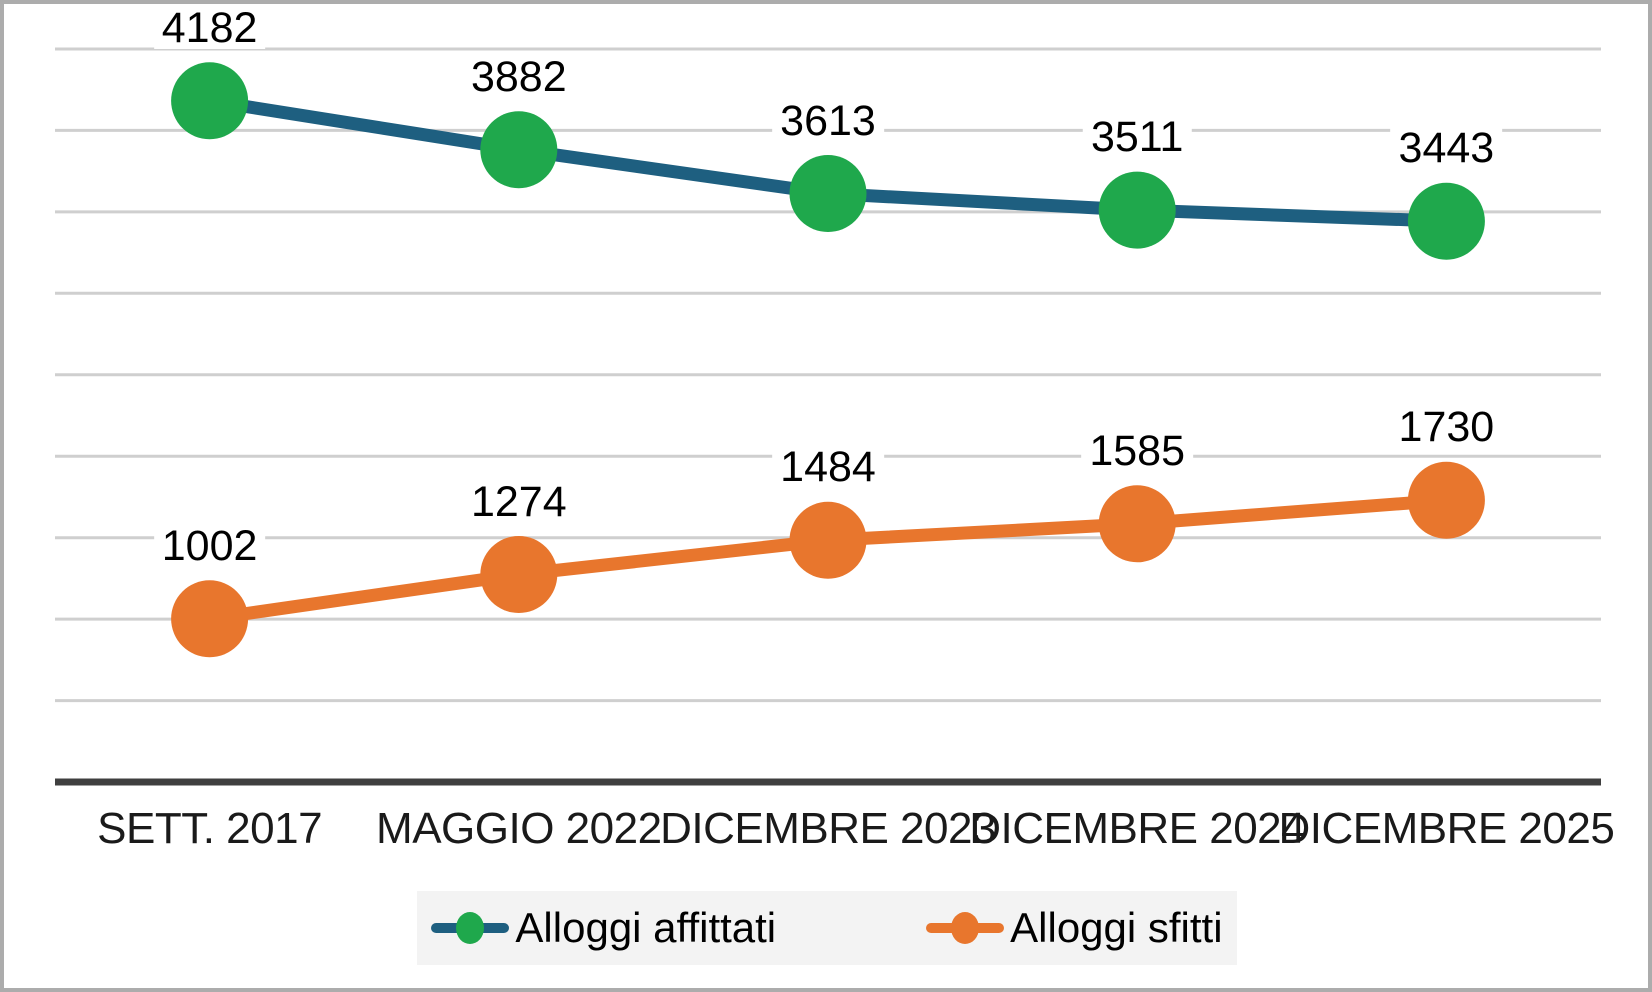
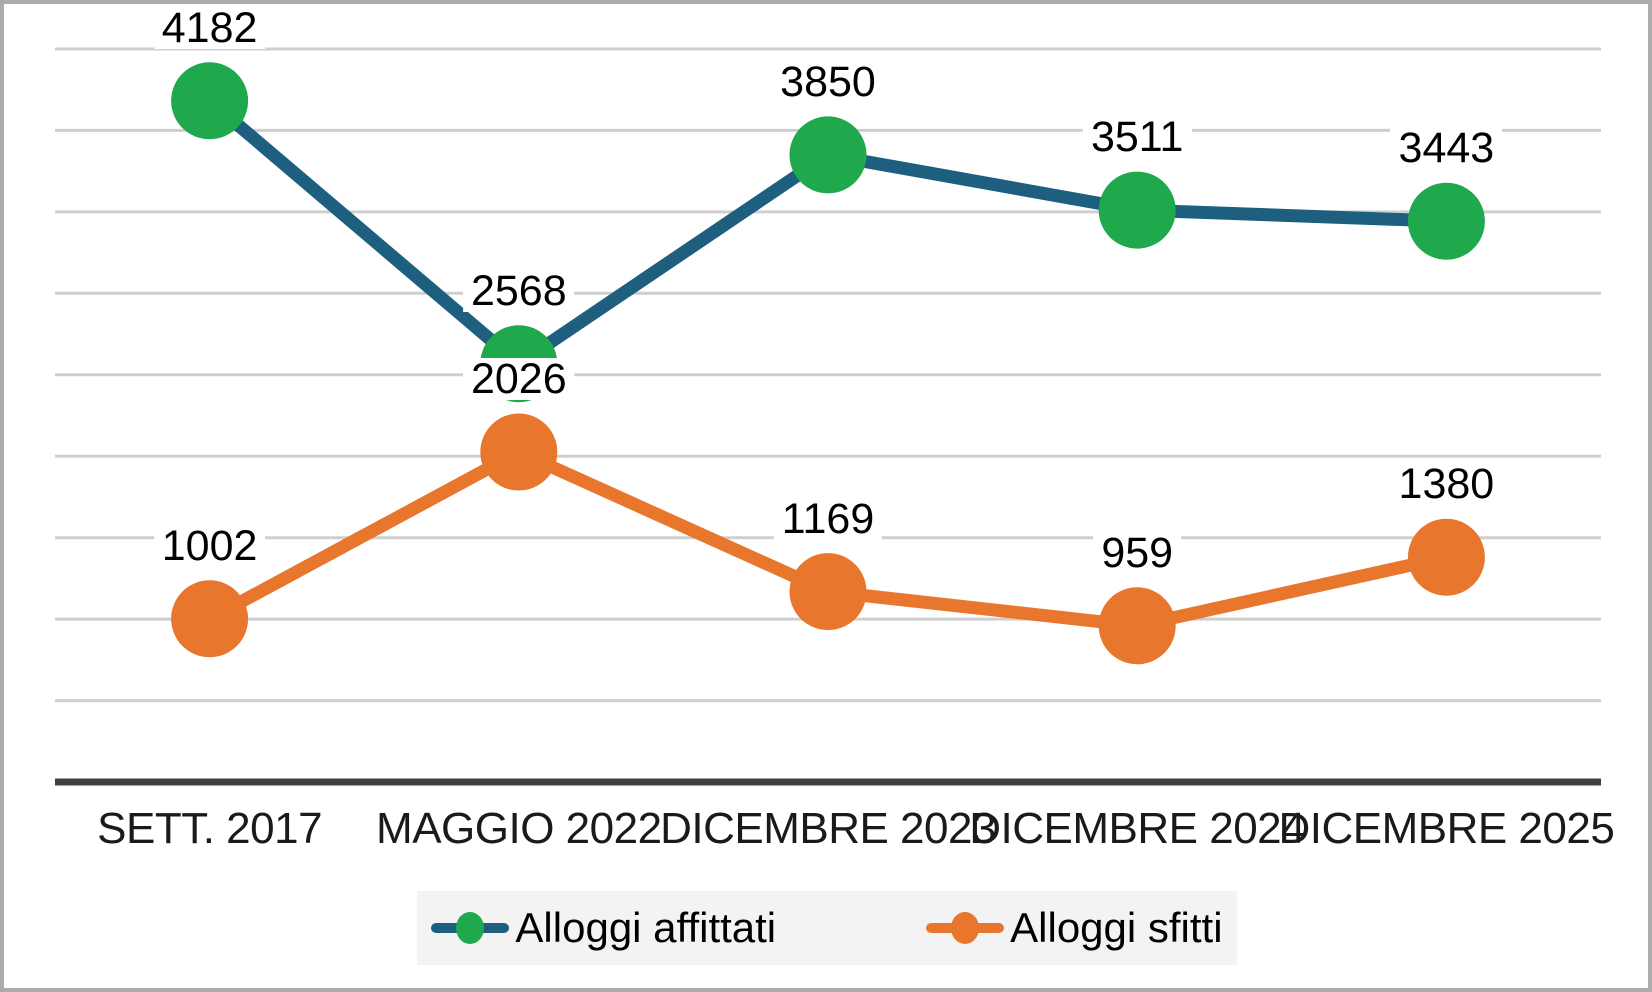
Alloggi affittati/MAGGIO 2022: 3882 -> 2568
Alloggi sfitti/MAGGIO 2022: 1274 -> 2026
Alloggi affittati/DICEMBRE 2023: 3613 -> 3850
Alloggi sfitti/DICEMBRE 2023: 1484 -> 1169
Alloggi sfitti/DICEMBRE 2024: 1585 -> 959
Alloggi sfitti/DICEMBRE 2025: 1730 -> 1380
